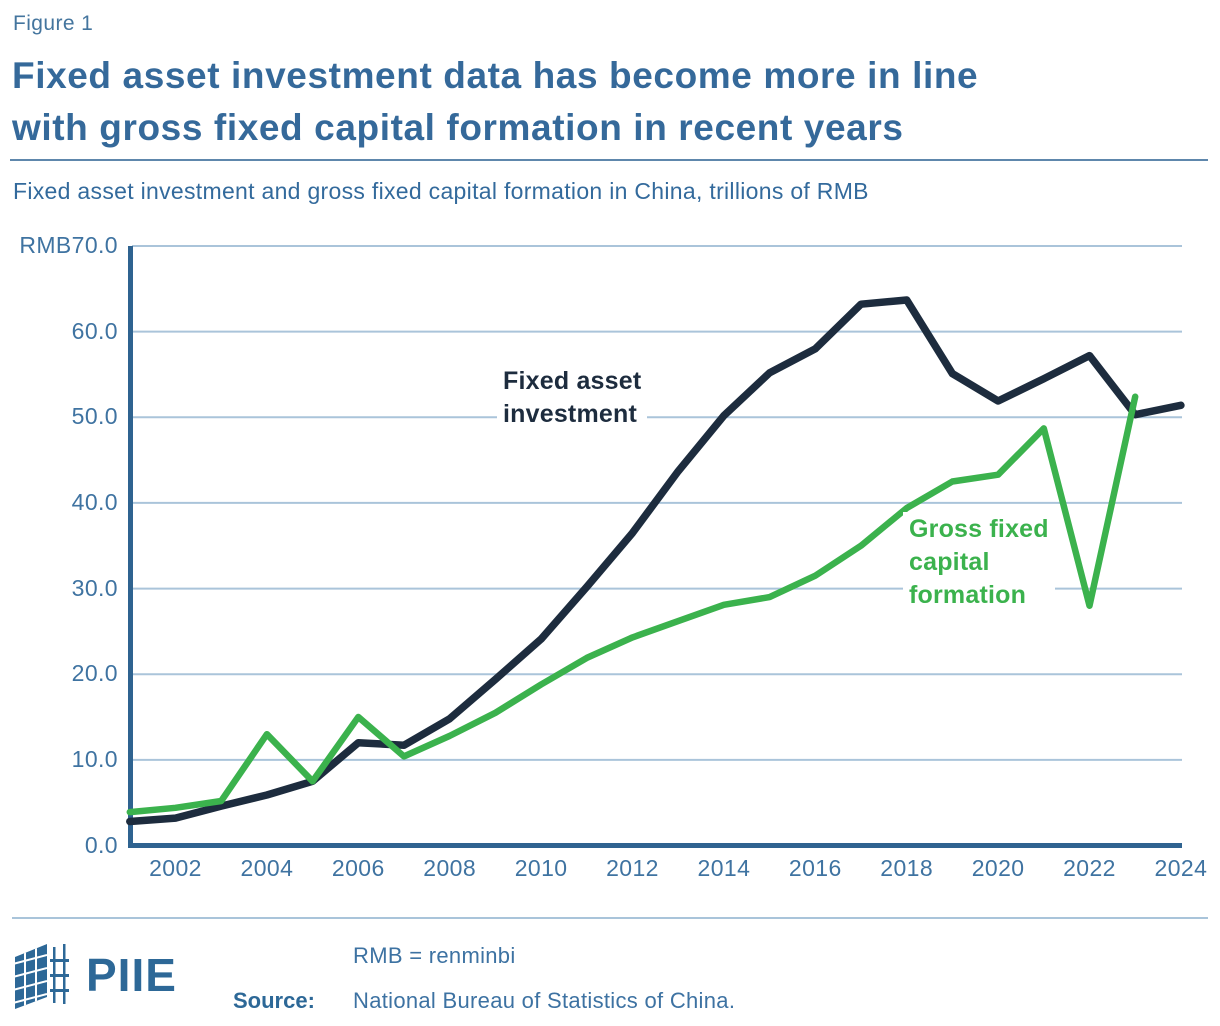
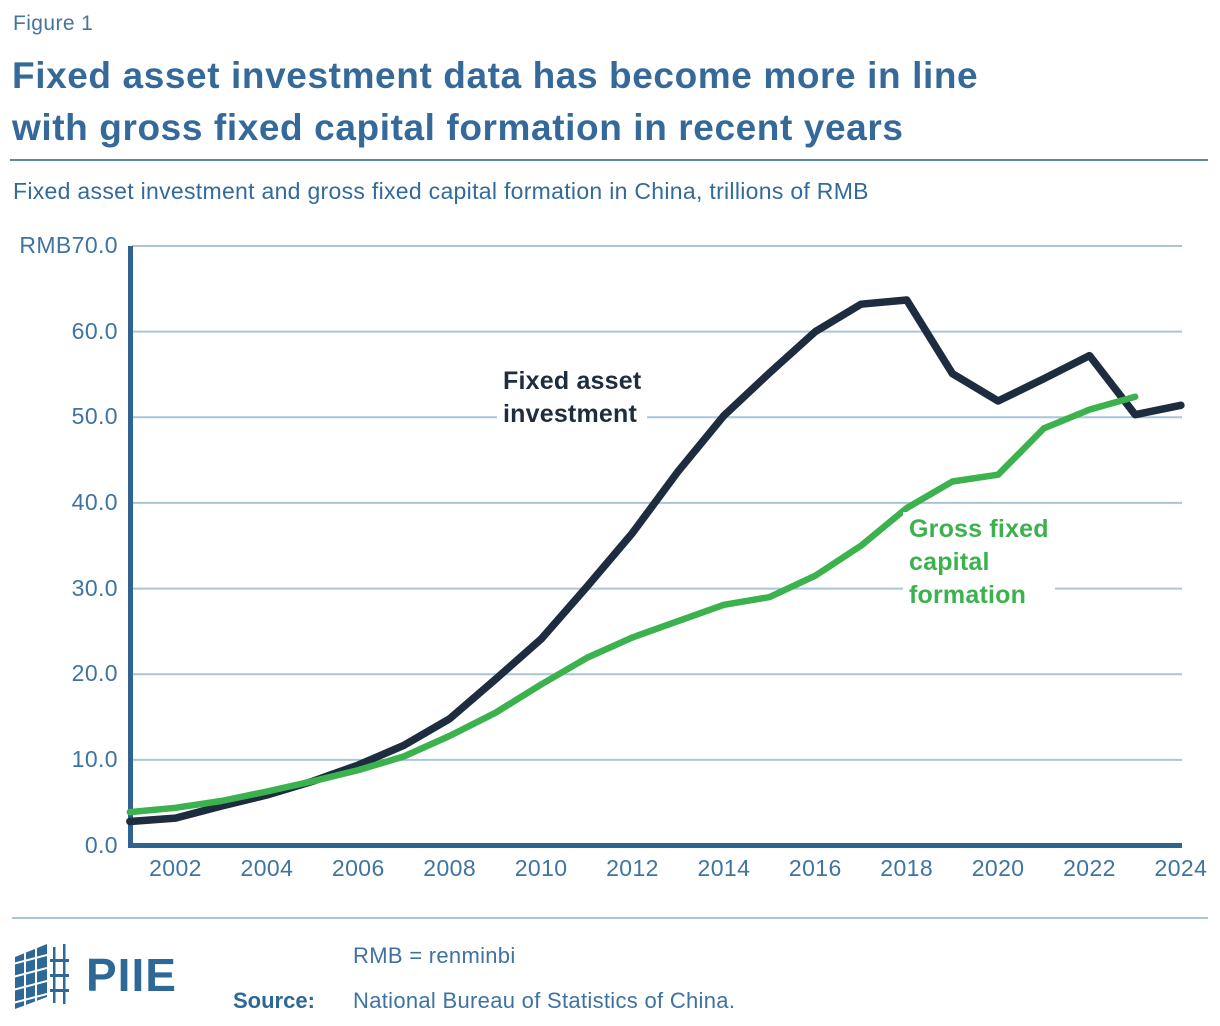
Gross fixed capital formation/2004: 13 -> 6
Fixed asset investment/2006: 12 -> 9
Gross fixed capital formation/2006: 15 -> 9
Fixed asset investment/2016: 58 -> 60
Gross fixed capital formation/2022: 28 -> 51
